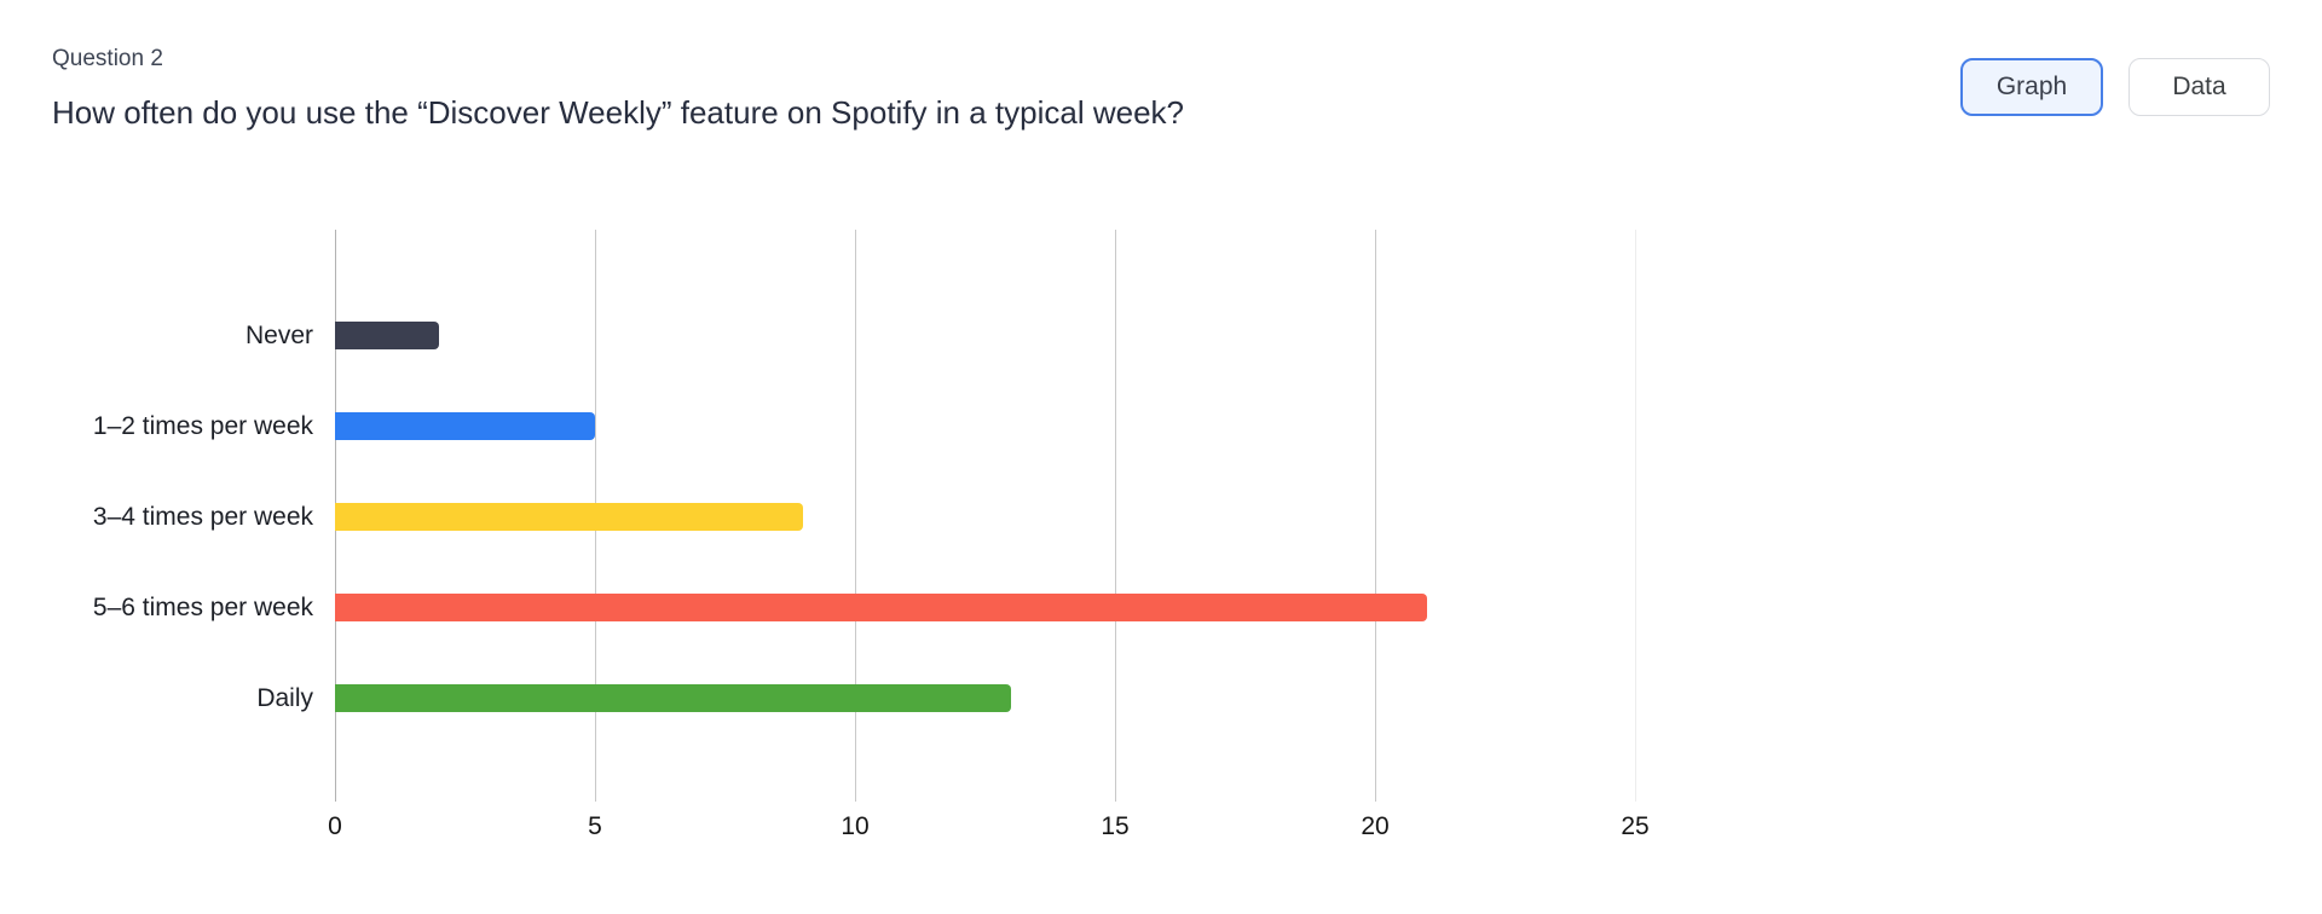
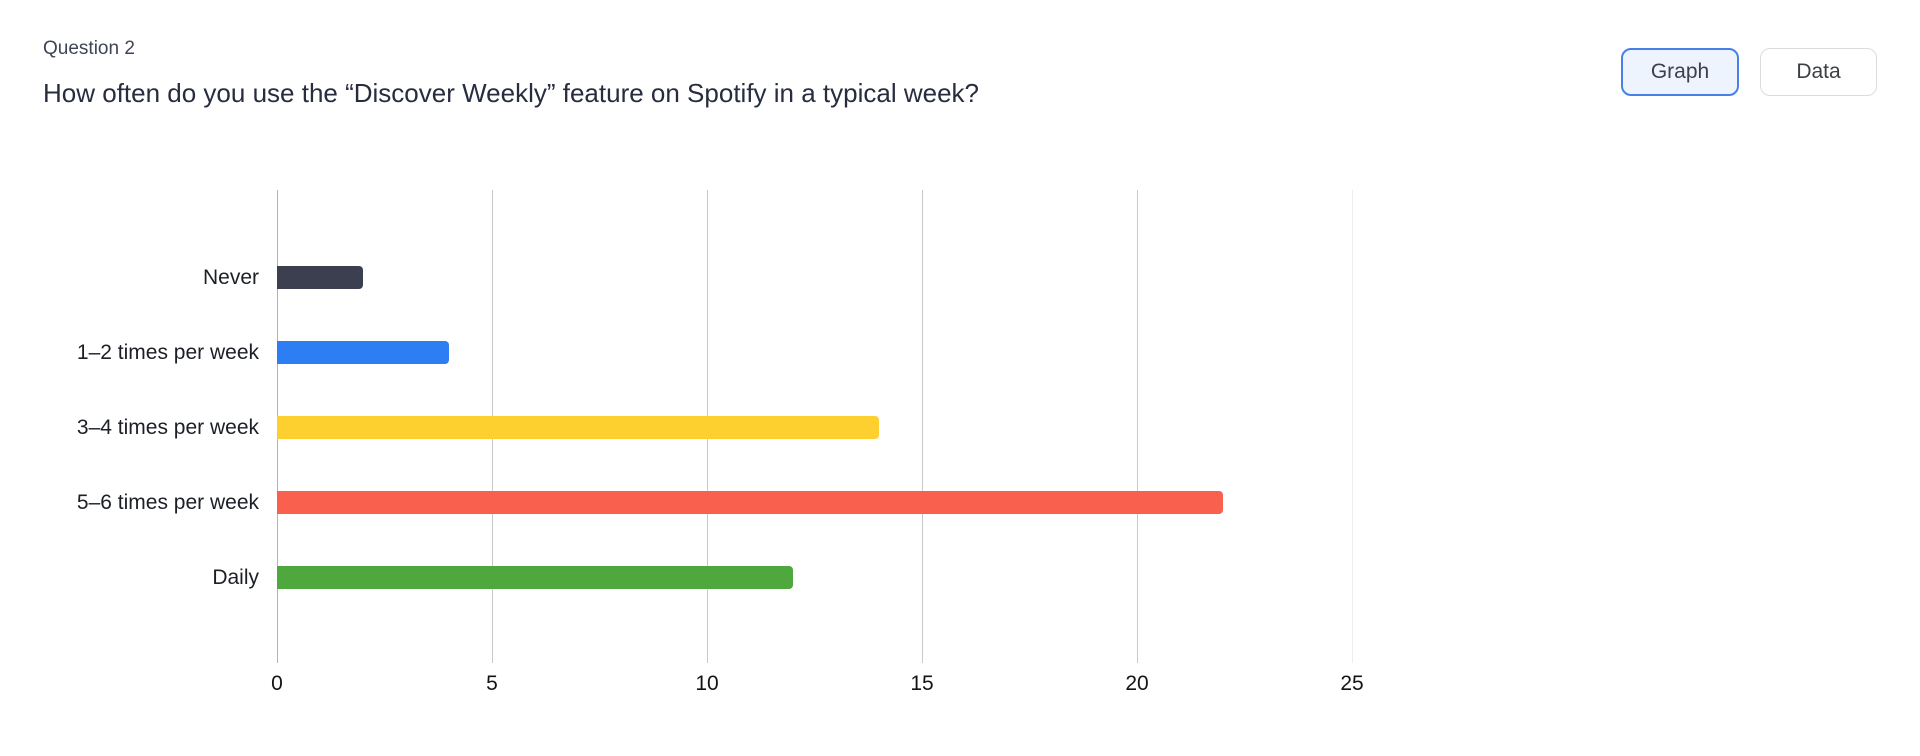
1–2 times per week: 5 -> 4
3–4 times per week: 9 -> 14
5–6 times per week: 21 -> 22
Daily: 13 -> 12
